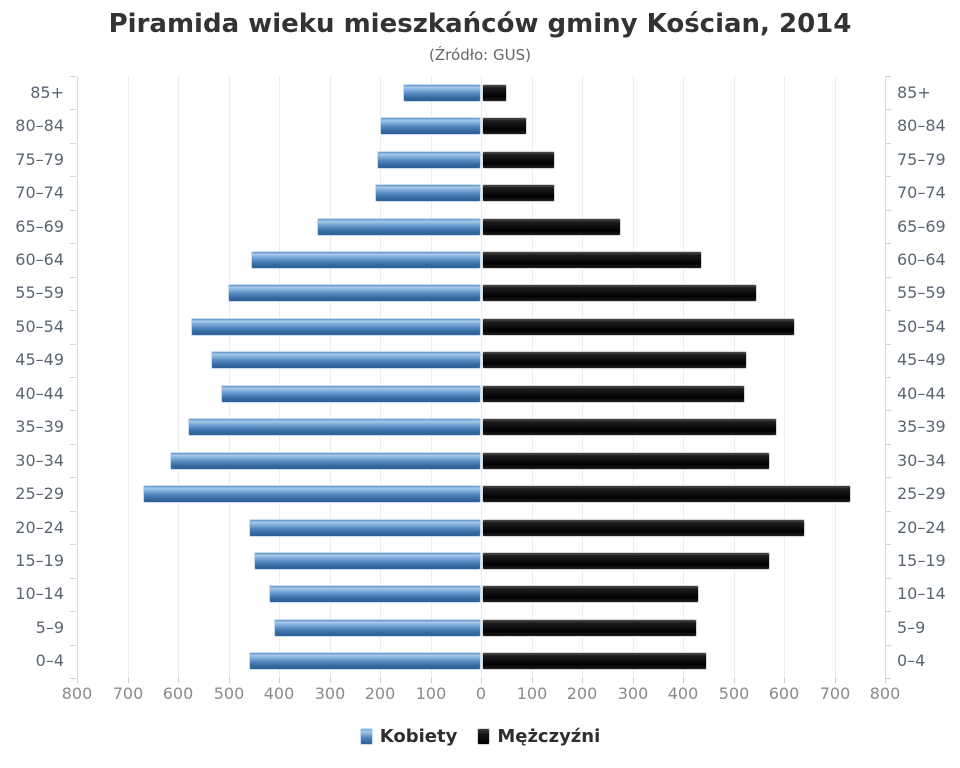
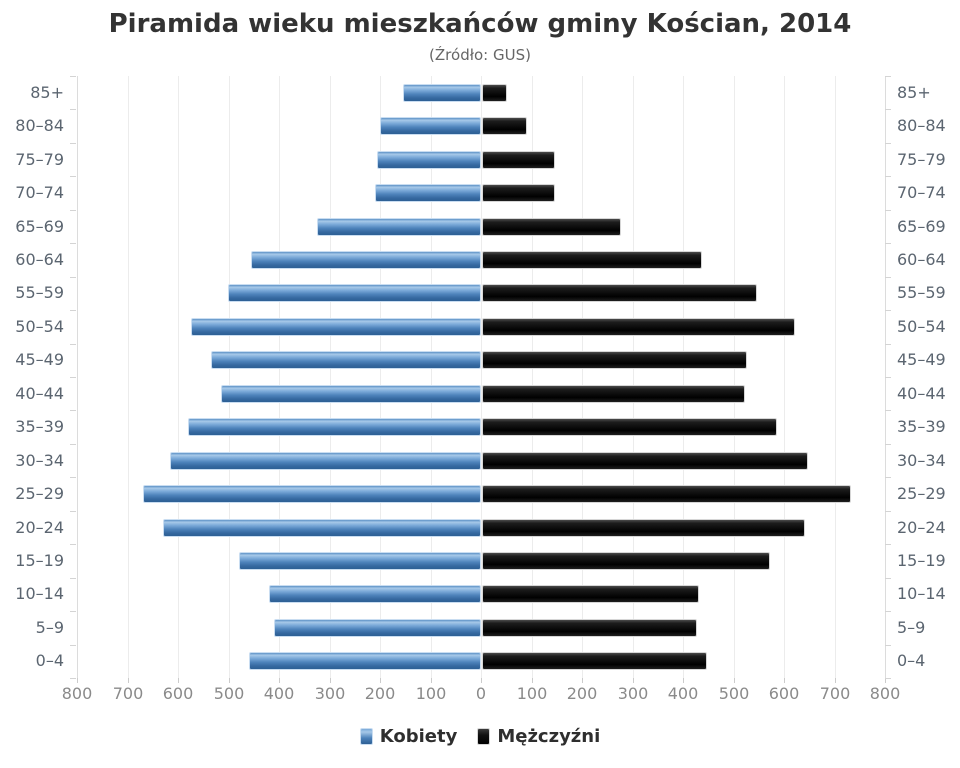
Mężczyźni/30–34: 570 -> 640
Kobiety/20–24: 460 -> 630
Kobiety/15–19: 450 -> 480
